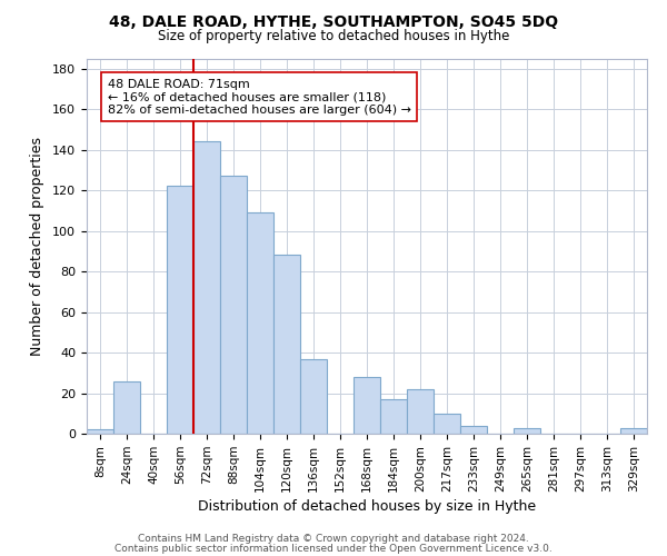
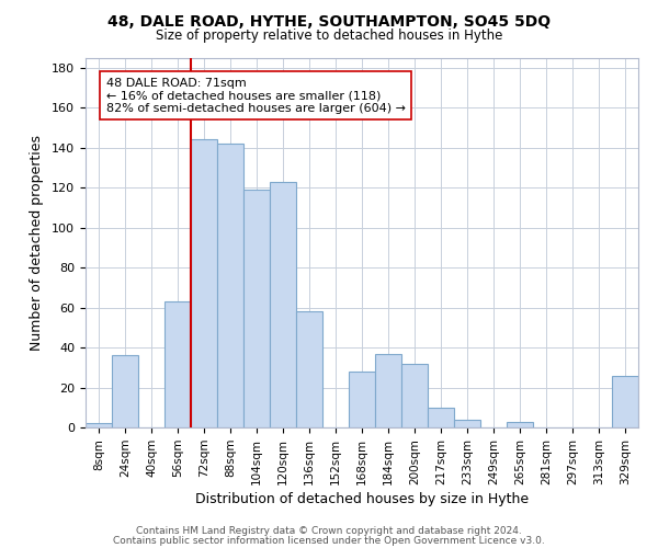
24sqm: 26 -> 36
56sqm: 122 -> 63
88sqm: 127 -> 142
104sqm: 109 -> 119
120sqm: 88 -> 123
136sqm: 37 -> 58
184sqm: 17 -> 37
200sqm: 22 -> 32
329sqm: 3 -> 26
